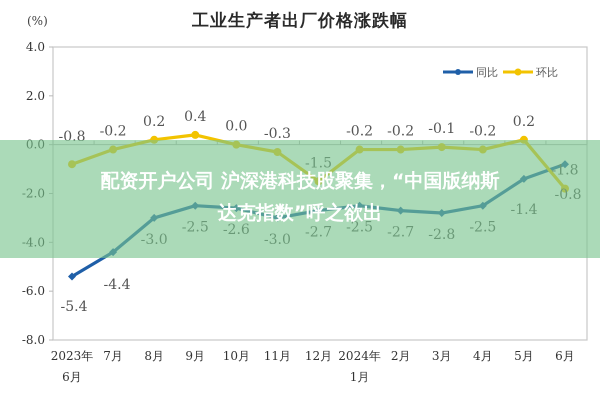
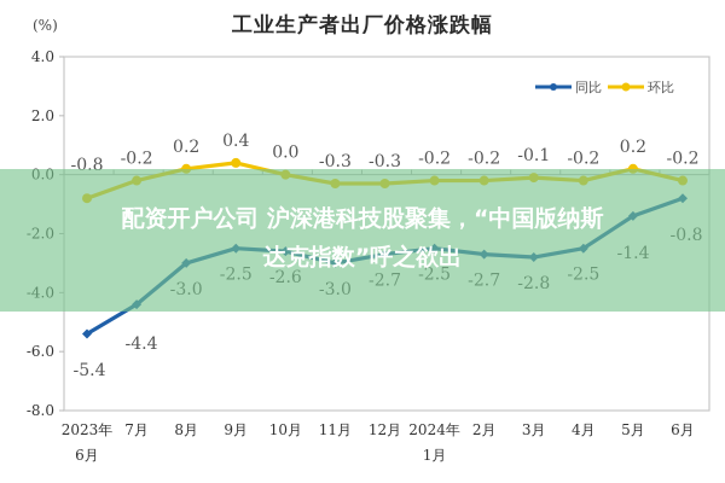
环比/12月: -1.5 -> -0.3
环比/6月: -1.8 -> -0.2
